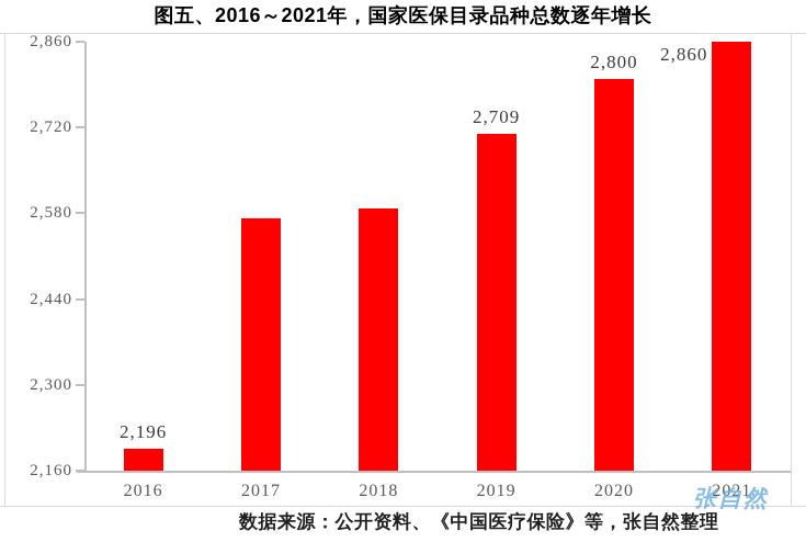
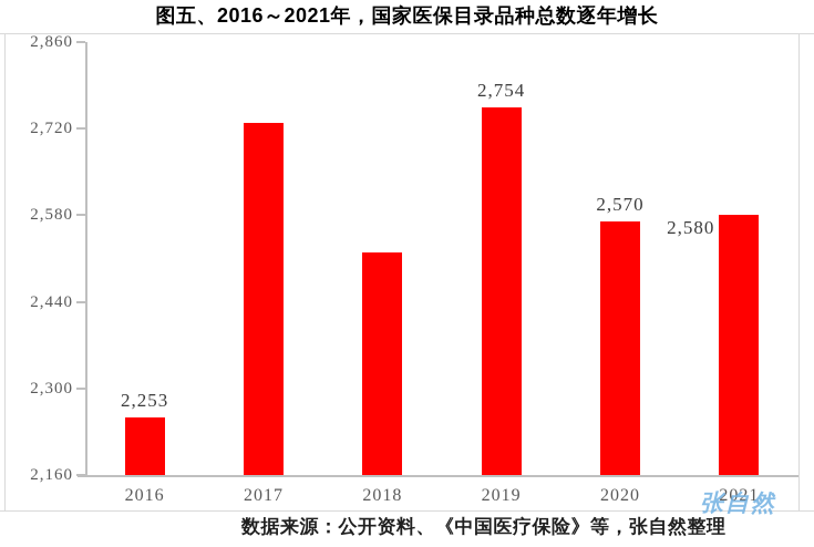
2016: 2,196 -> 2,253
2017: 2570 -> 2730
2018: 2590 -> 2520
2019: 2,709 -> 2,754
2020: 2,800 -> 2,570
2021: 2,860 -> 2,580
